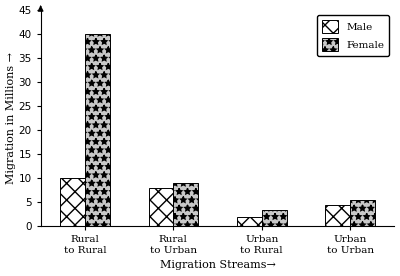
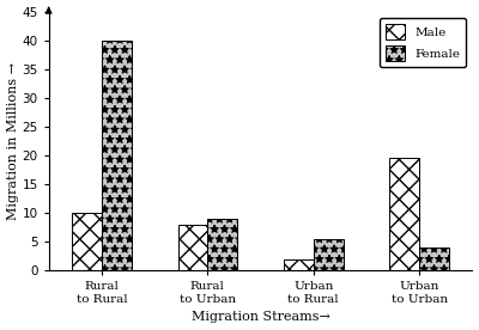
Female/Urban to Rural: 3.5 -> 5.5
Male/Urban to Urban: 4.5 -> 19.5
Female/Urban to Urban: 5.5 -> 4.0
